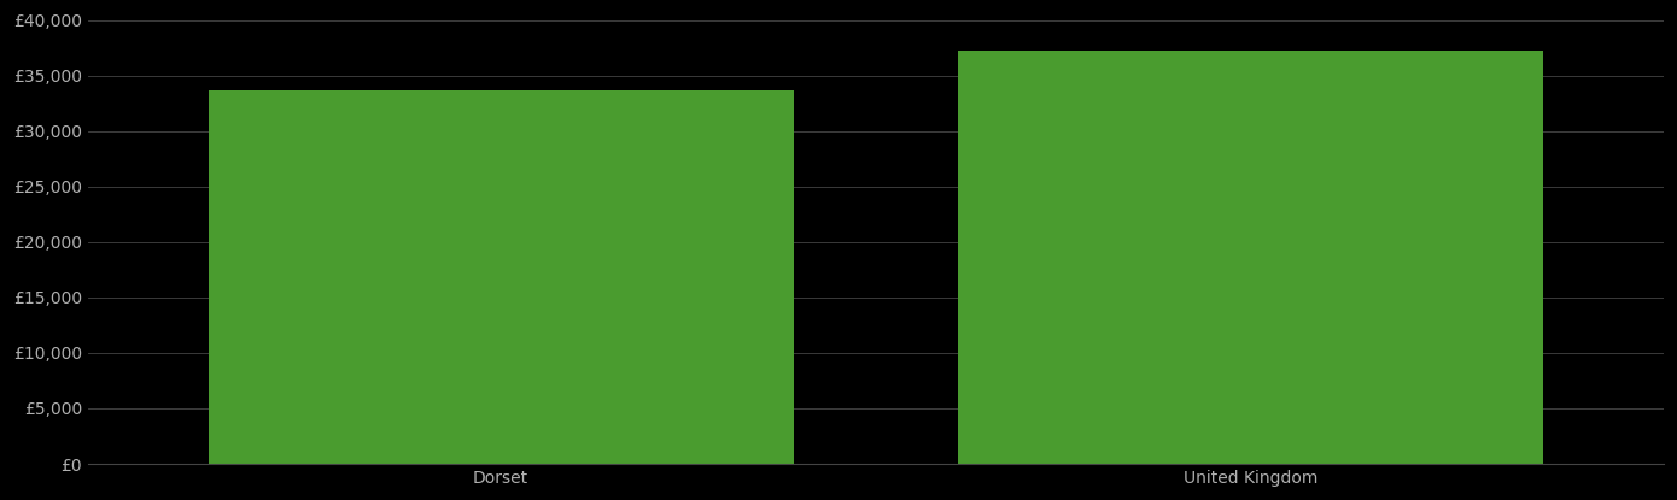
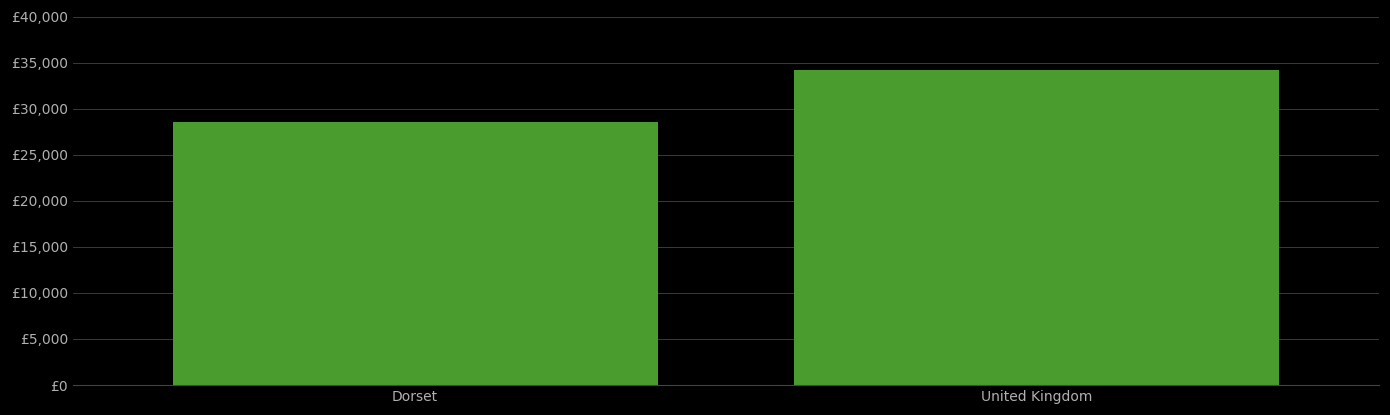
Dorset: £33,700 -> £28,600
United Kingdom: £37,200 -> £34,200
